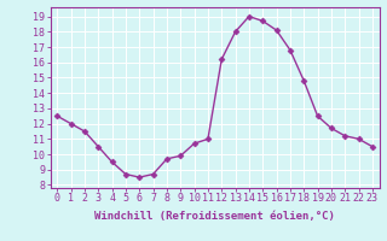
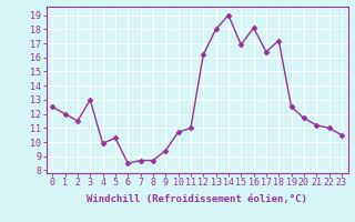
3: 10.5 -> 13.0
4: 9.5 -> 9.9
5: 8.7 -> 10.3
8: 9.7 -> 8.7
9: 9.9 -> 9.4
15: 18.7 -> 16.9
17: 16.8 -> 16.4
18: 14.8 -> 17.2
